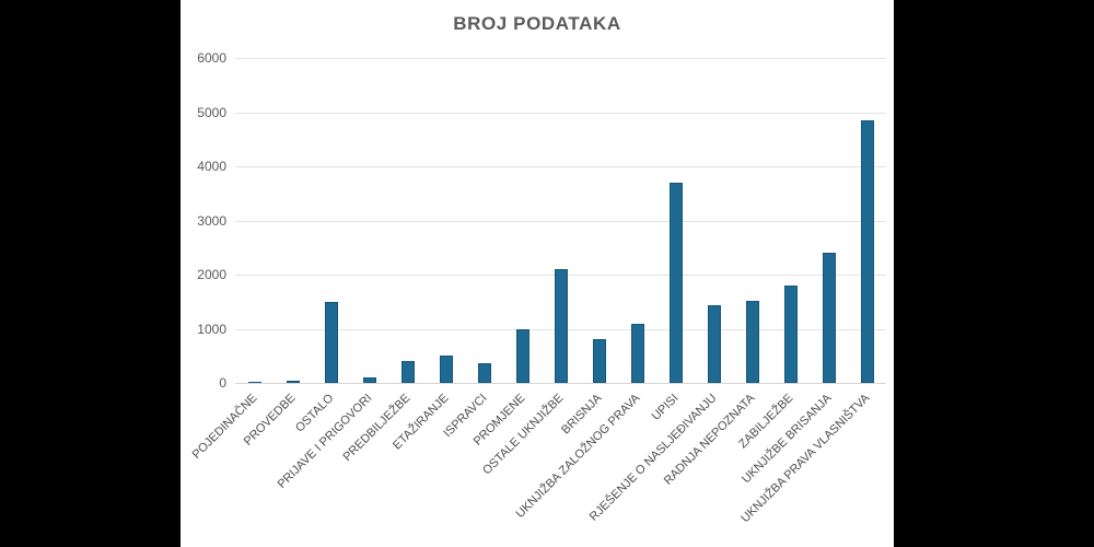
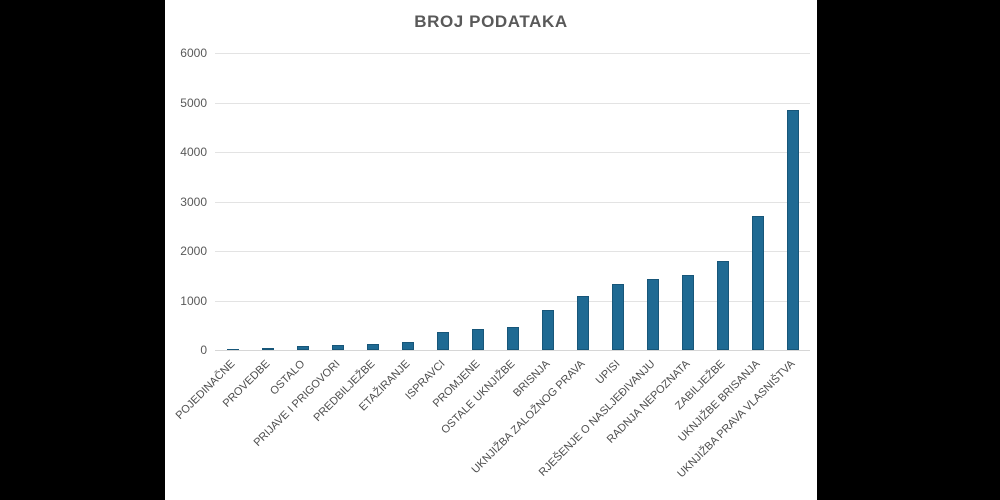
OSTALO: 1500 -> 100
PREDBILJEŽBE: 400 -> 100
ETAŽIRANJE: 500 -> 200
PROMJENE: 1000 -> 400
OSTALE UKNJIŽBE: 2100 -> 500
UPISI: 3700 -> 1300
UKNJIŽBE BRISANJA: 2400 -> 2700
